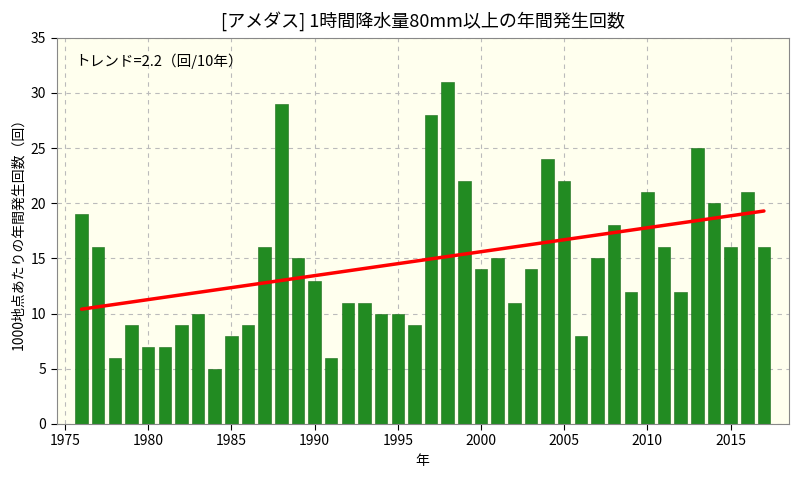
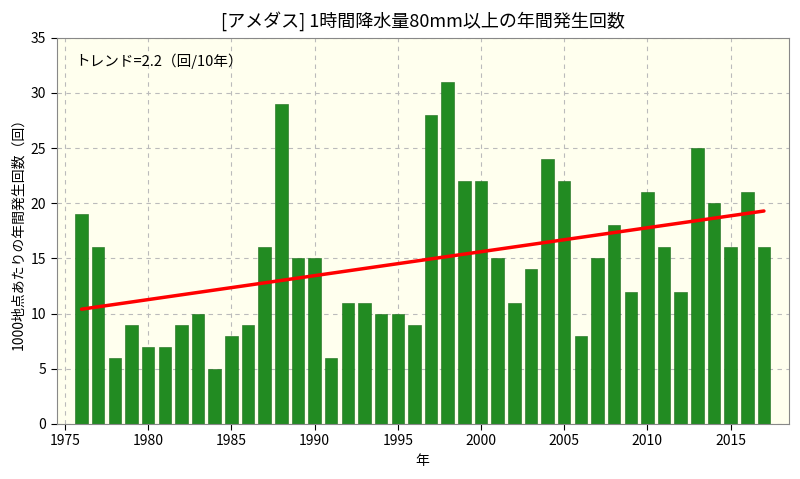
1990: 13 -> 15
2000: 14 -> 22
